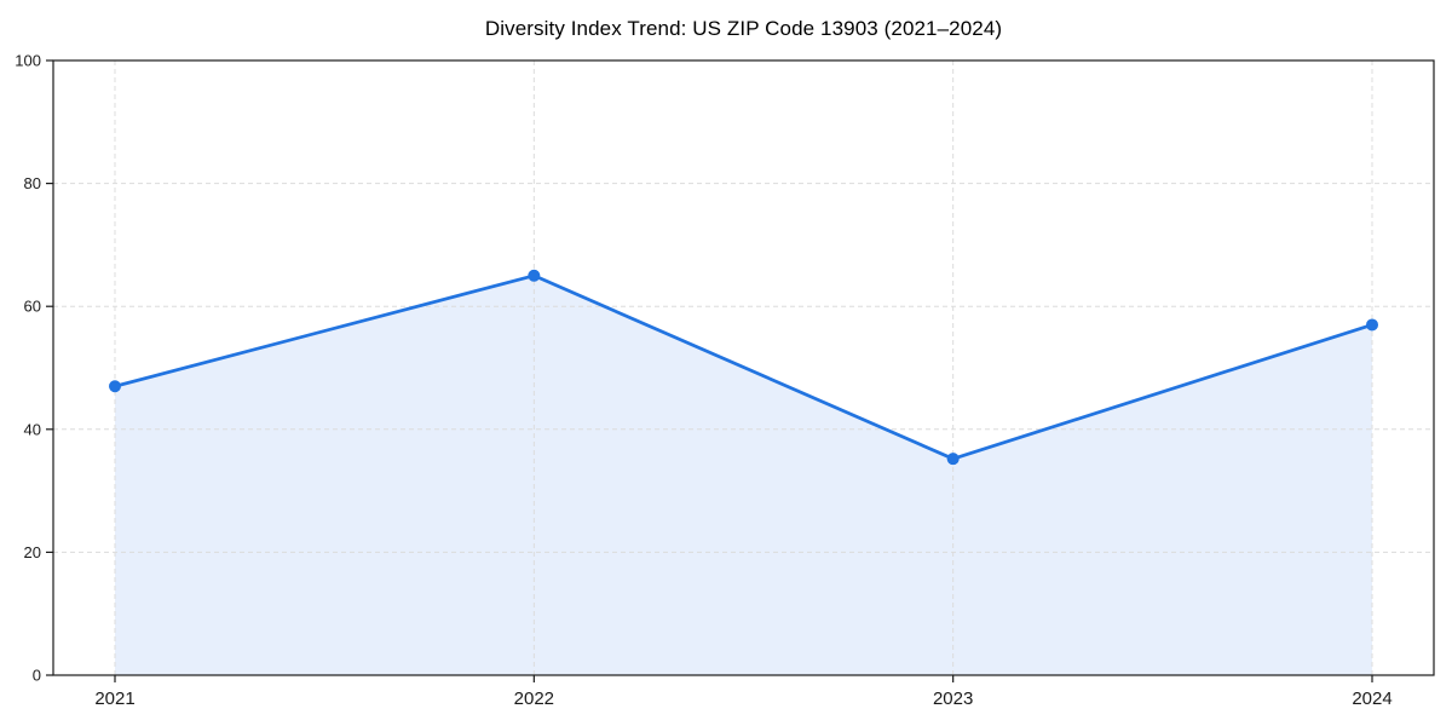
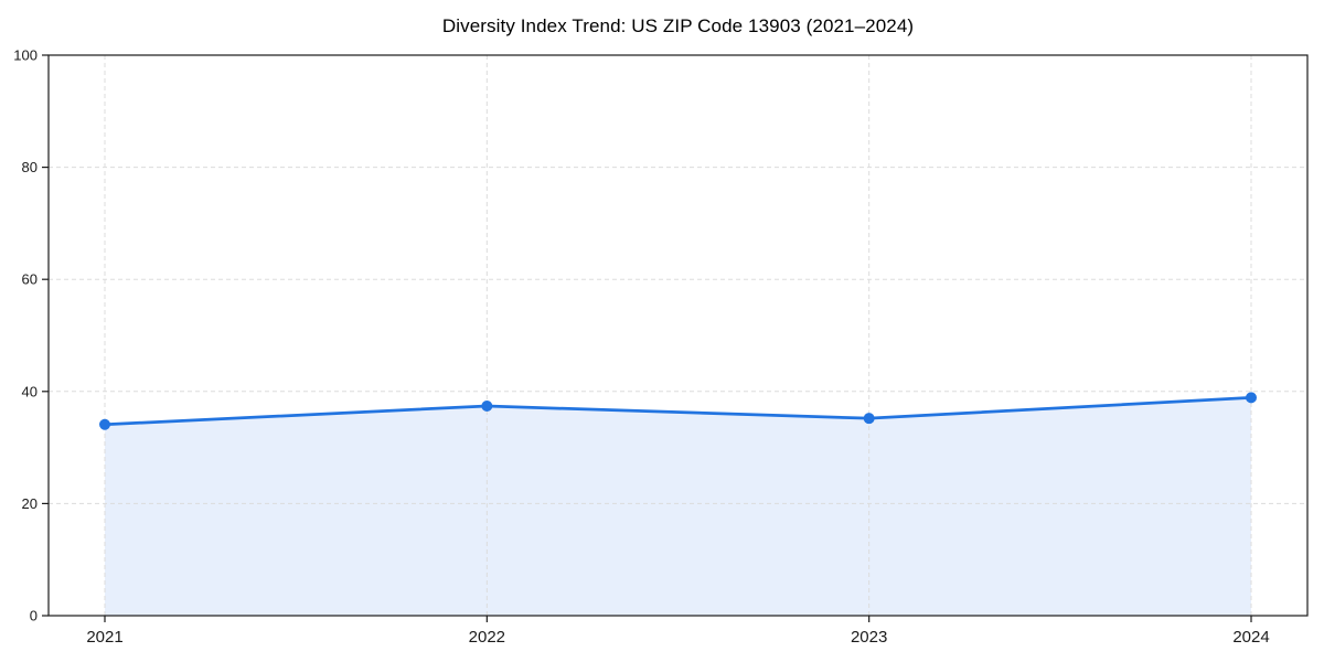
2021: 47 -> 34
2022: 65 -> 37
2024: 57 -> 39
